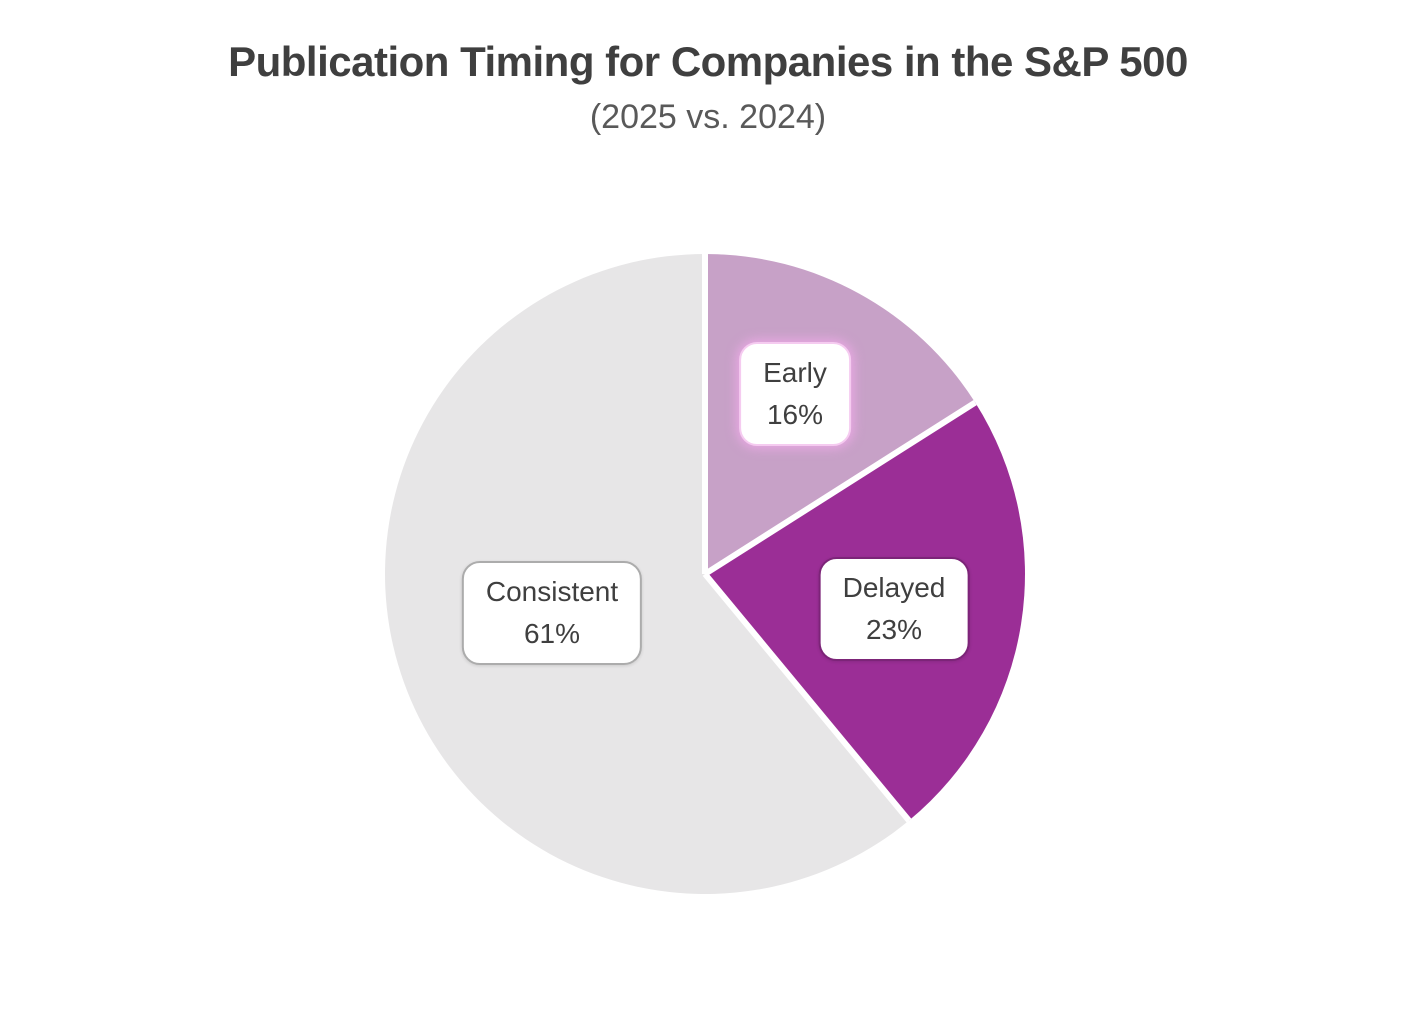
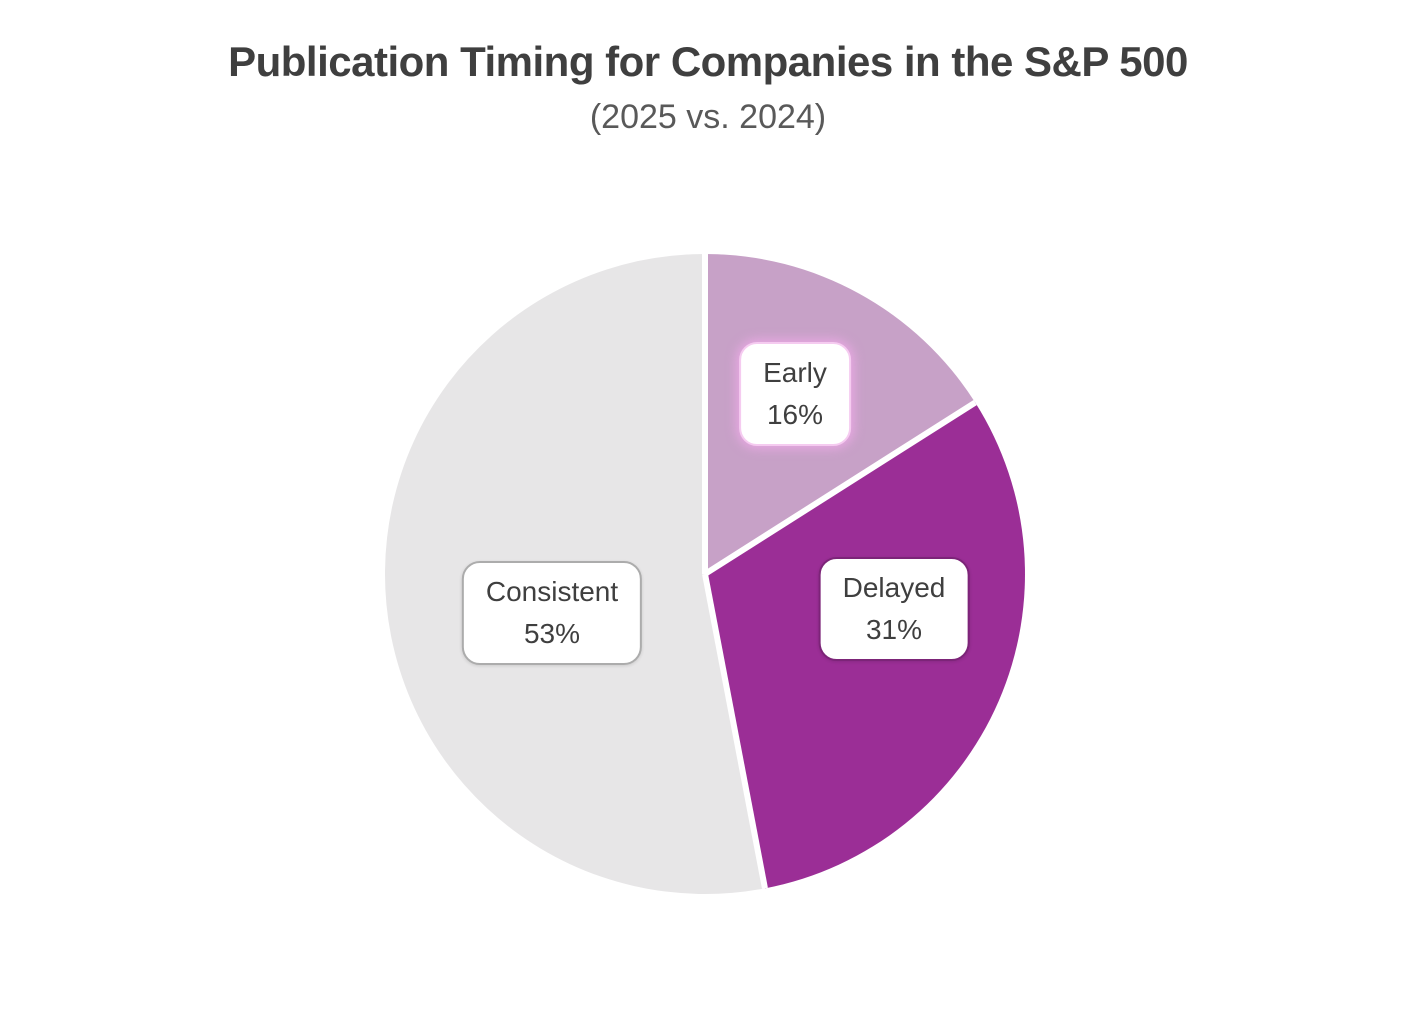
Delayed: 23% -> 31%
Consistent: 61% -> 53%
